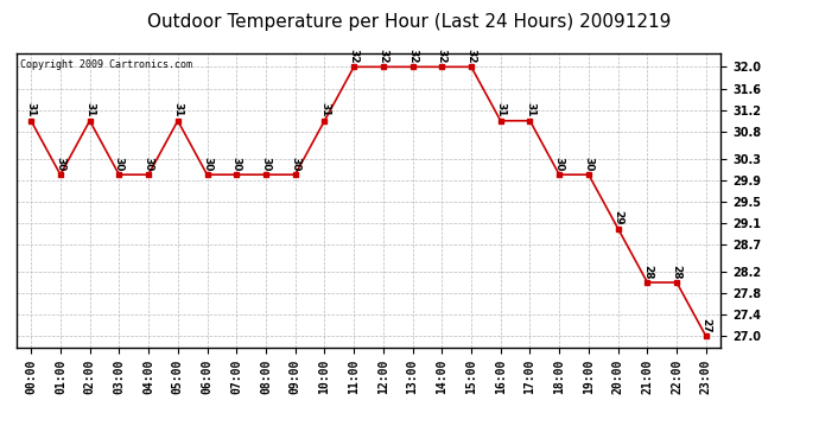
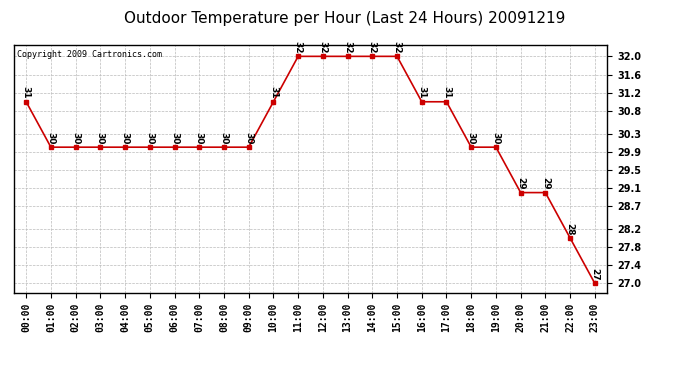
02:00: 31 -> 30
05:00: 31 -> 30
21:00: 28 -> 29
